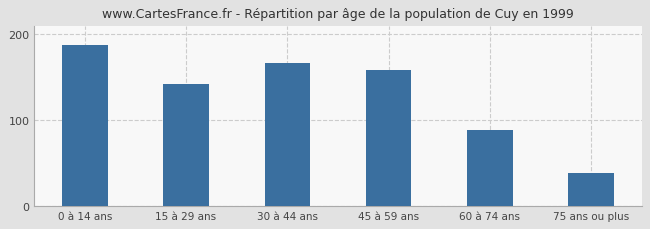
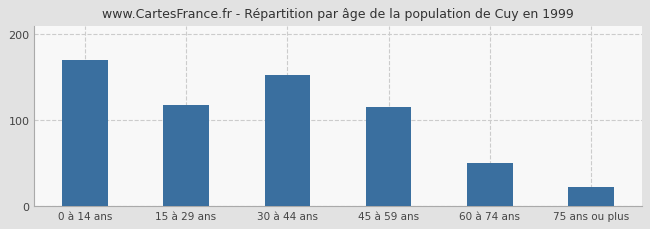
0 à 14 ans: 188 -> 170
15 à 29 ans: 142 -> 117
30 à 44 ans: 166 -> 152
45 à 59 ans: 158 -> 115
60 à 74 ans: 88 -> 50
75 ans ou plus: 38 -> 22
